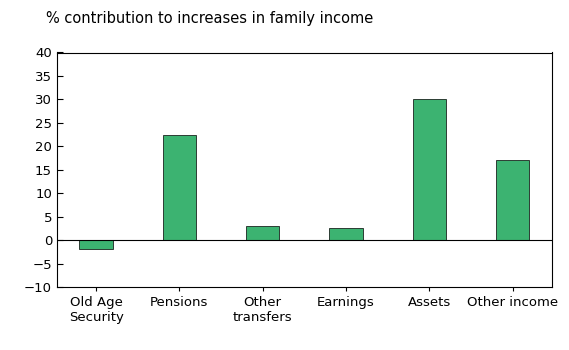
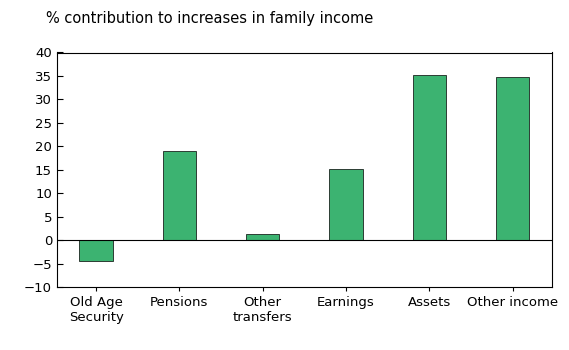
Old Age Security: -2.0 -> -4.5
Pensions: 22.5 -> 19.0
Other transfers: 3.0 -> 1.2
Earnings: 2.5 -> 15.2
Assets: 30.0 -> 35.3
Other income: 17.0 -> 34.7
